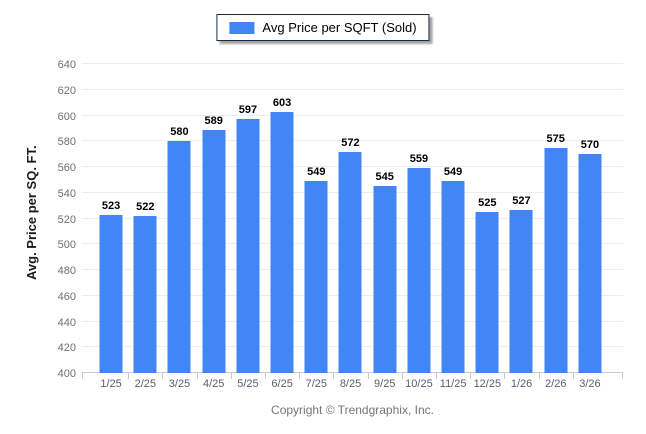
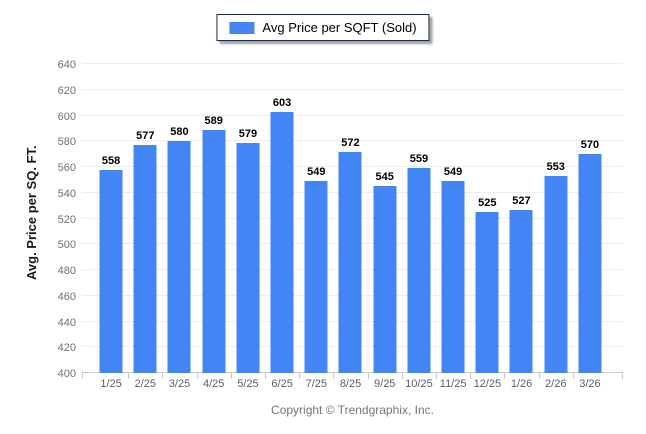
1/25: 523 -> 558
2/25: 522 -> 577
5/25: 597 -> 579
2/26: 575 -> 553
